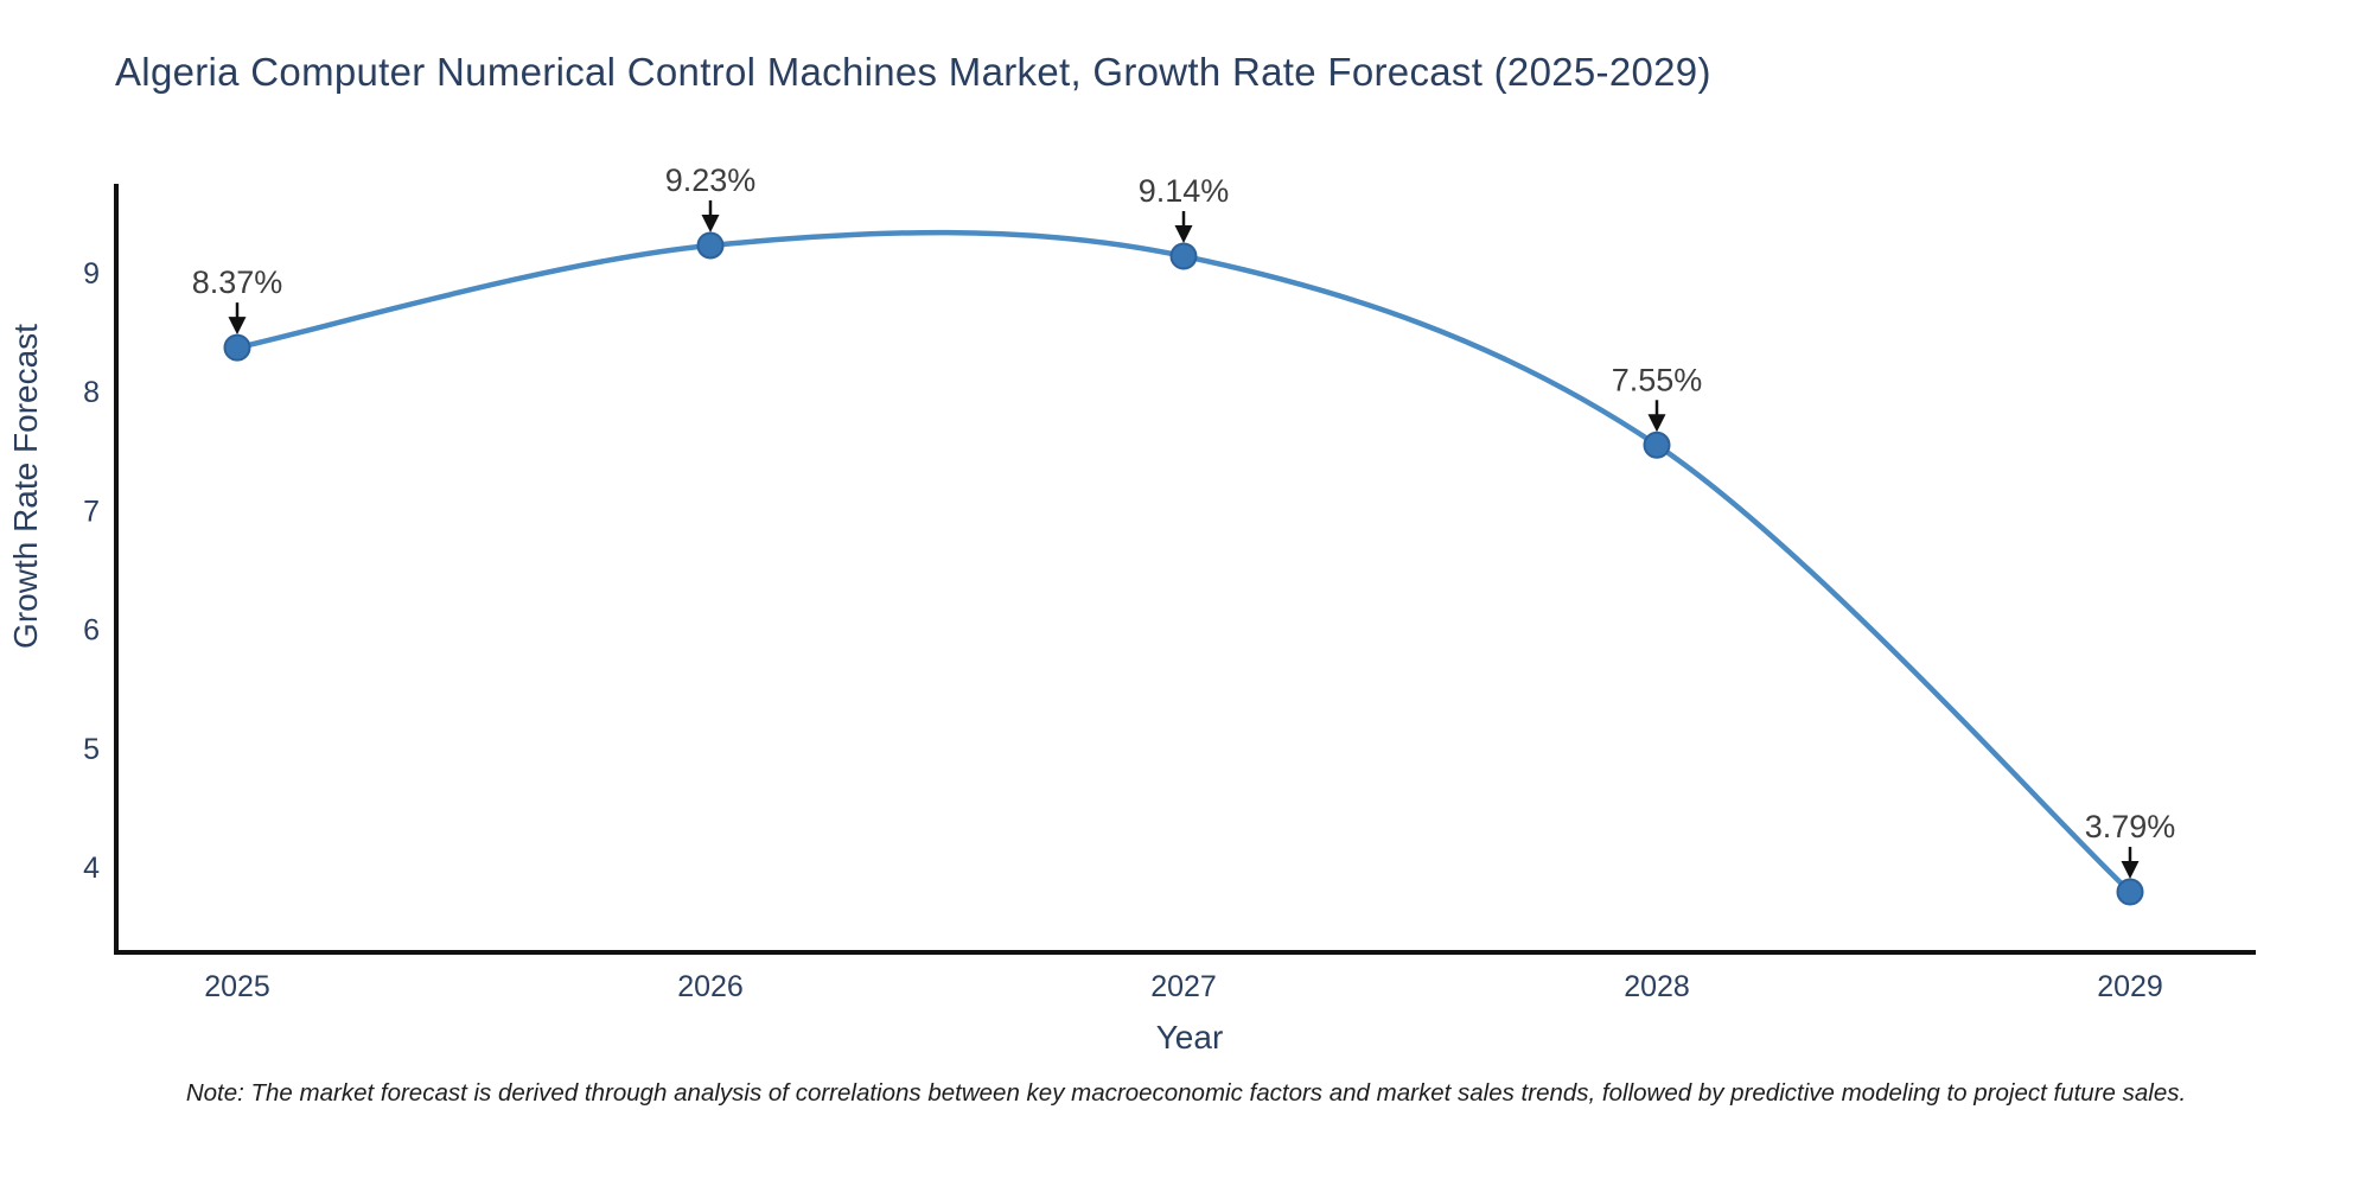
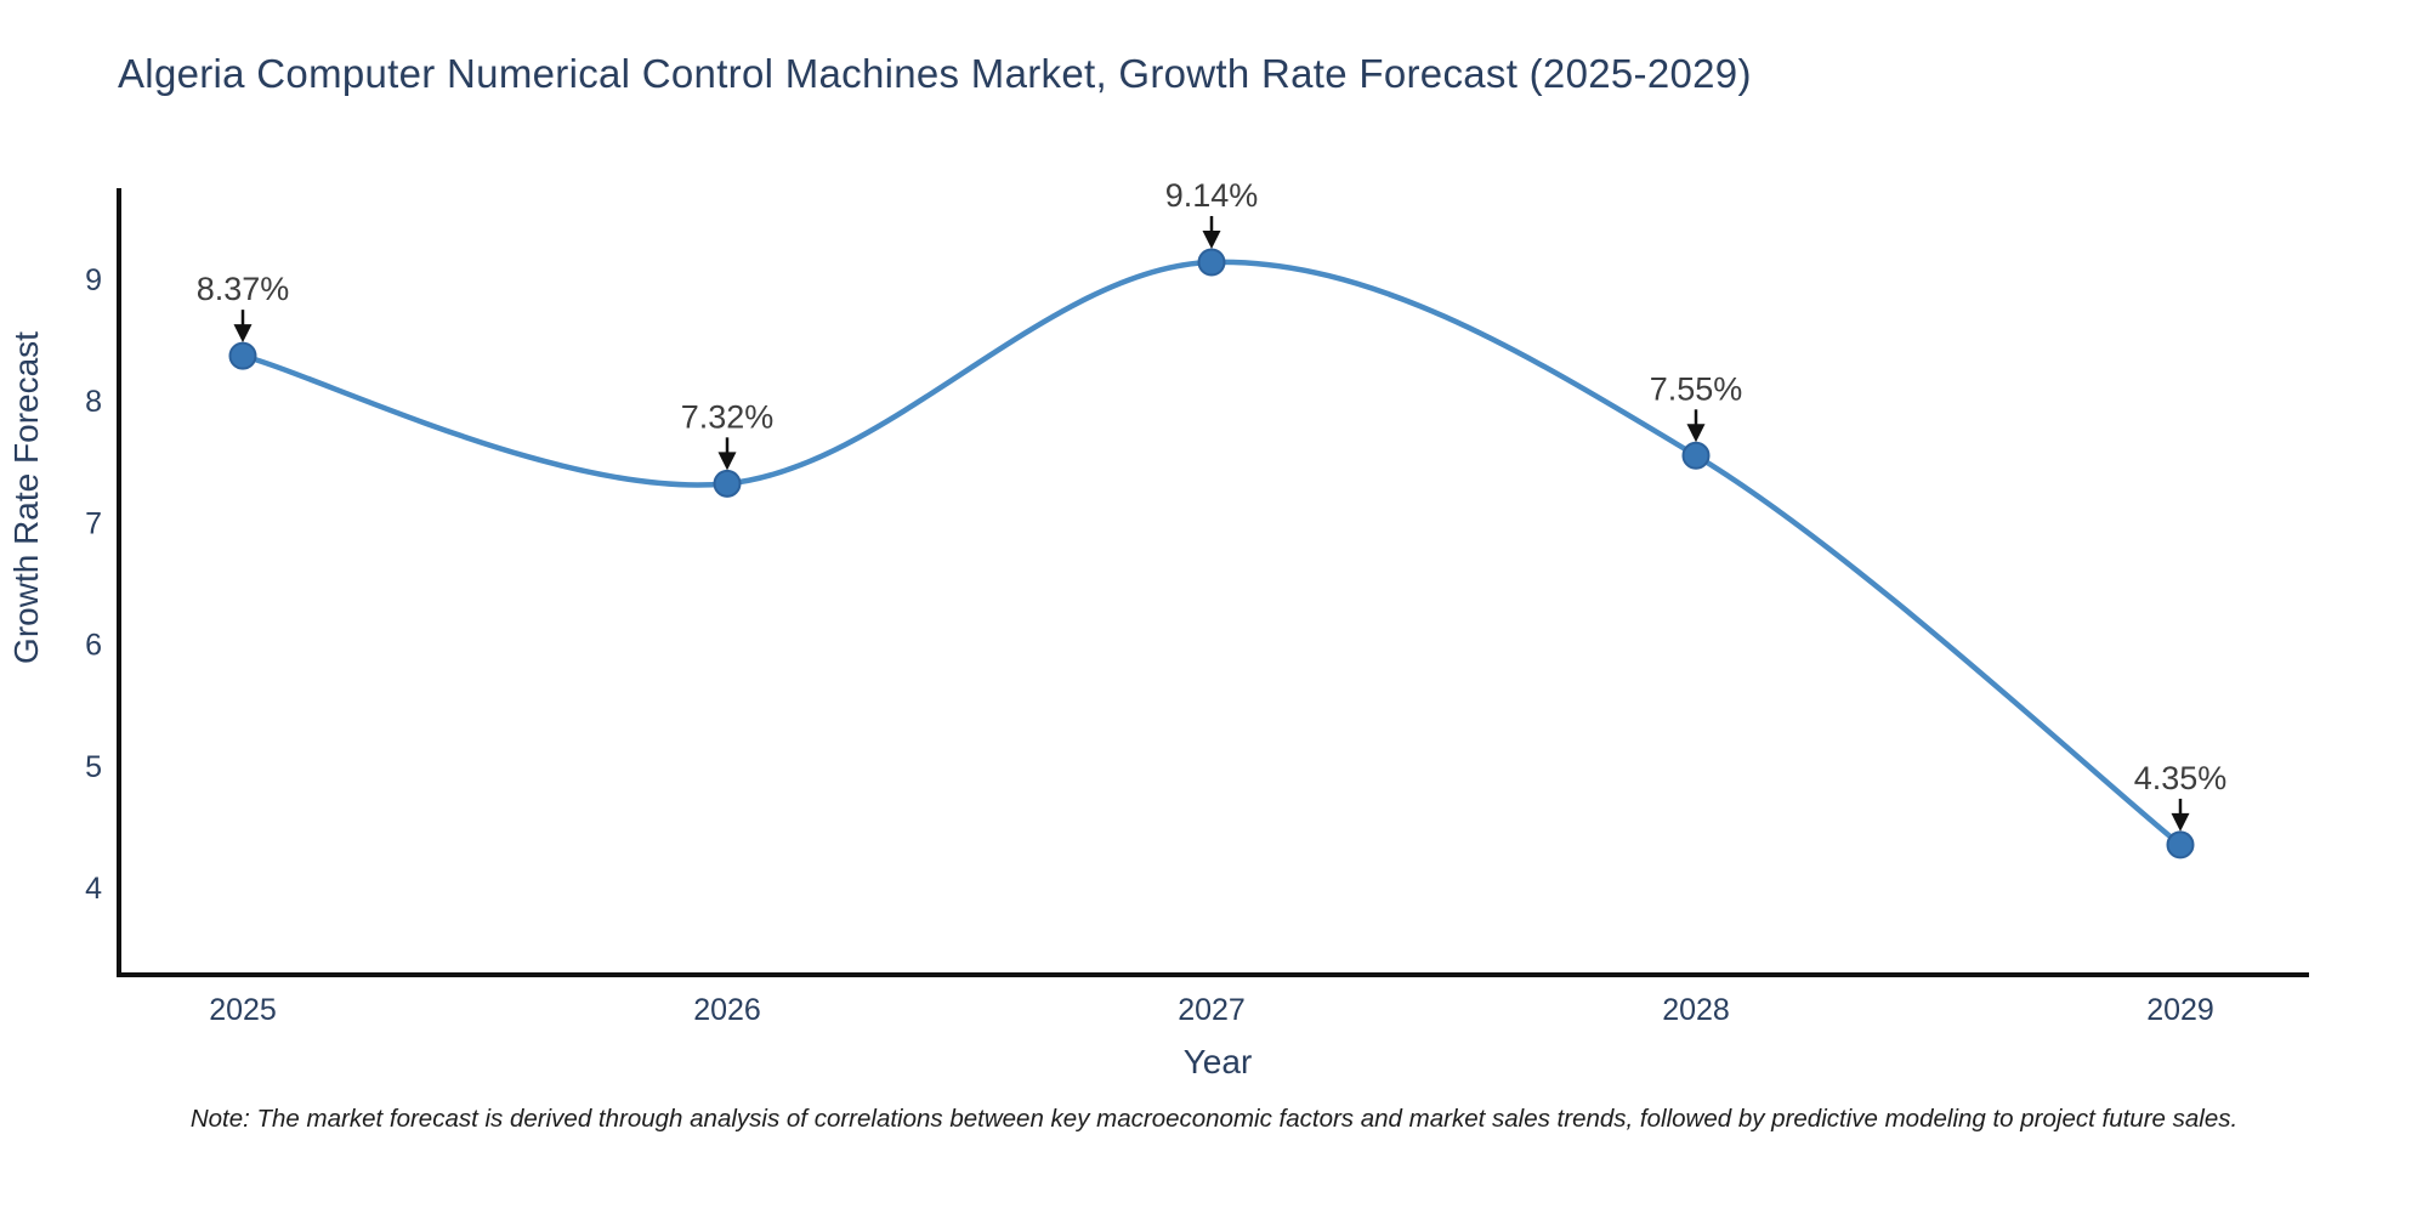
2026: 9.23% -> 7.32%
2029: 3.79% -> 4.35%
